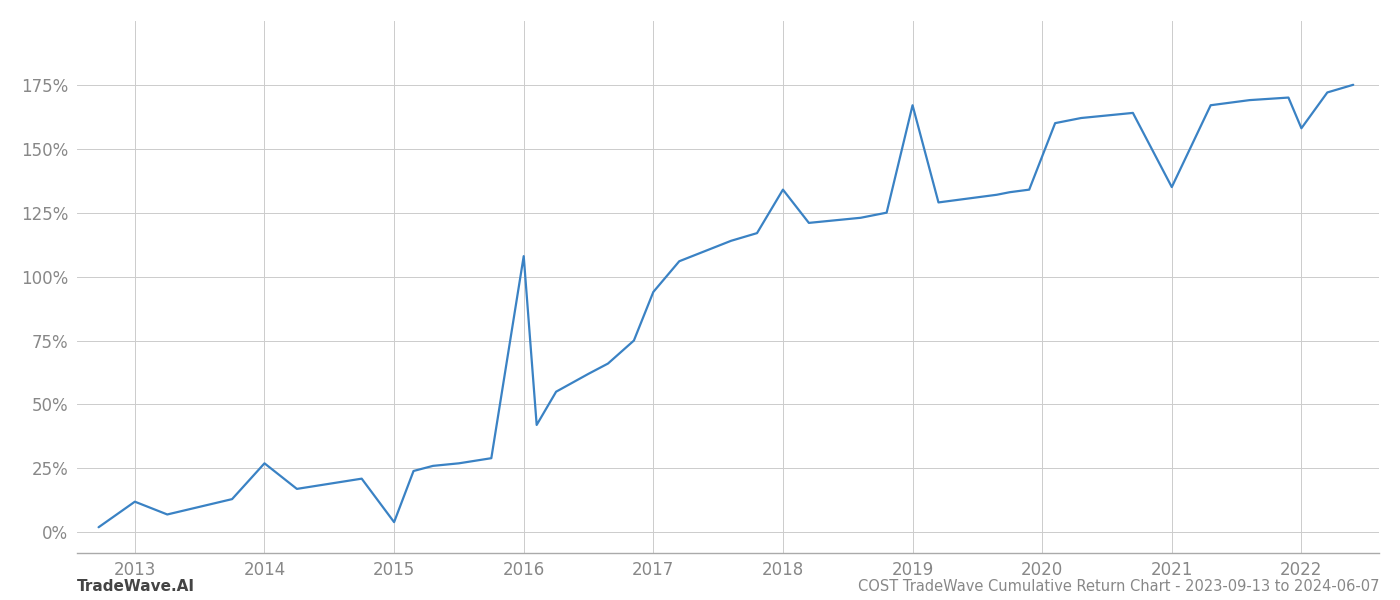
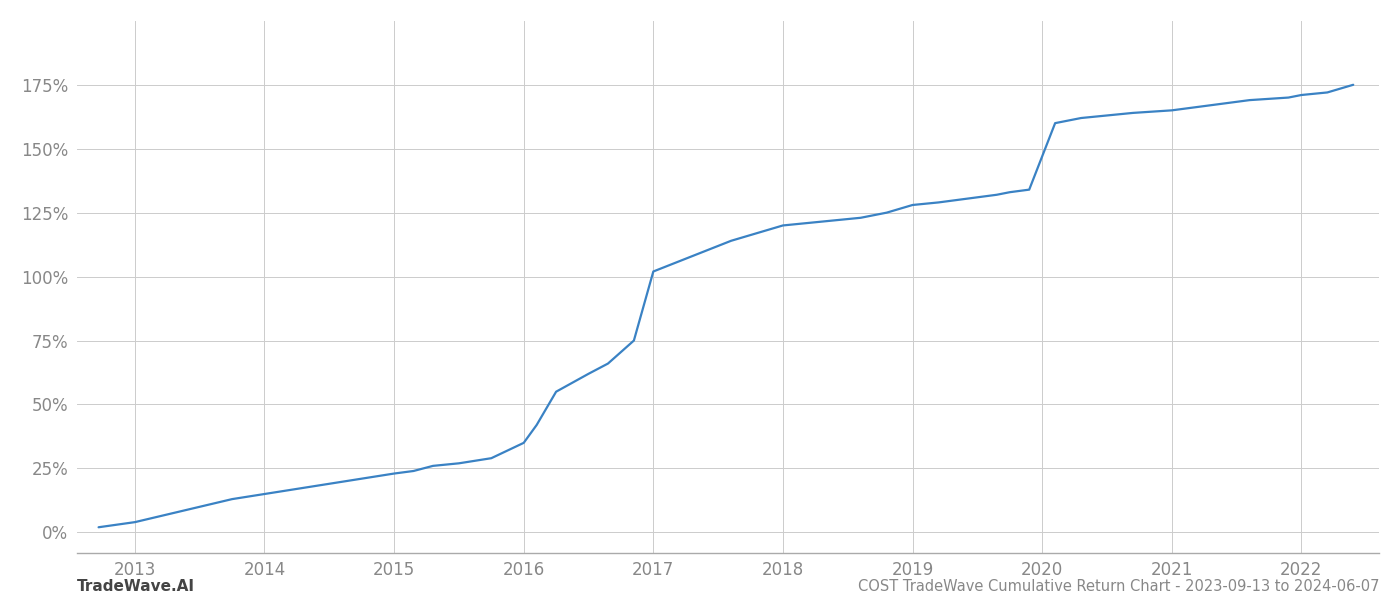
2013: 12% -> 4%
2014: 27% -> 15%
2015: 4% -> 23%
2016: 108% -> 35%
2017: 94% -> 102%
2018: 134% -> 120%
2019: 167% -> 128%
2021: 135% -> 165%
2022: 158% -> 171%
